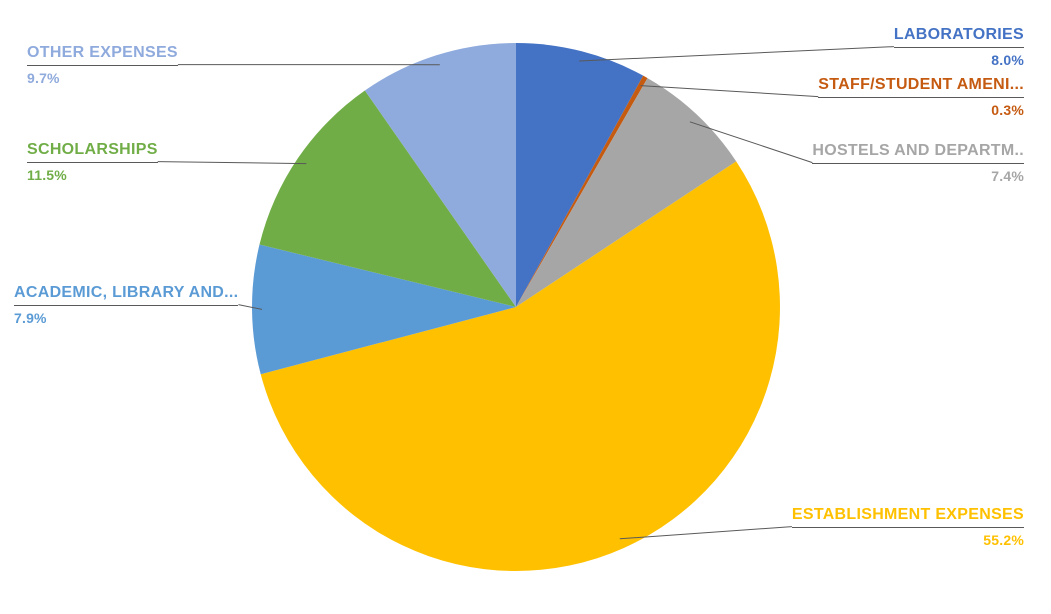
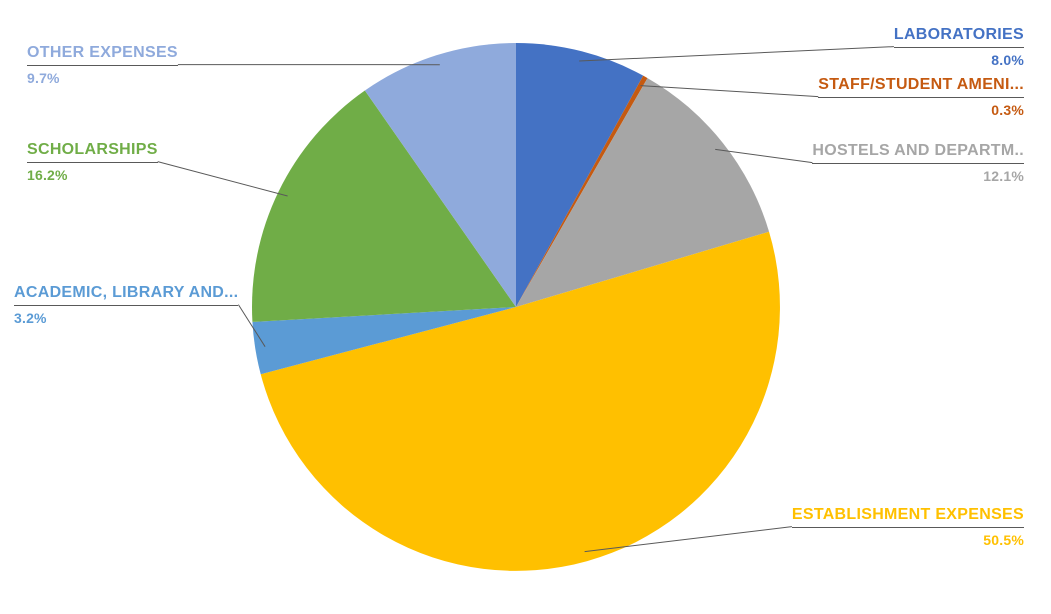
HOSTELS AND DEPARTM..: 7.4% -> 12.1%
ESTABLISHMENT EXPENSES: 55.2% -> 50.5%
ACADEMIC, LIBRARY AND...: 7.9% -> 3.2%
SCHOLARSHIPS: 11.5% -> 16.2%
